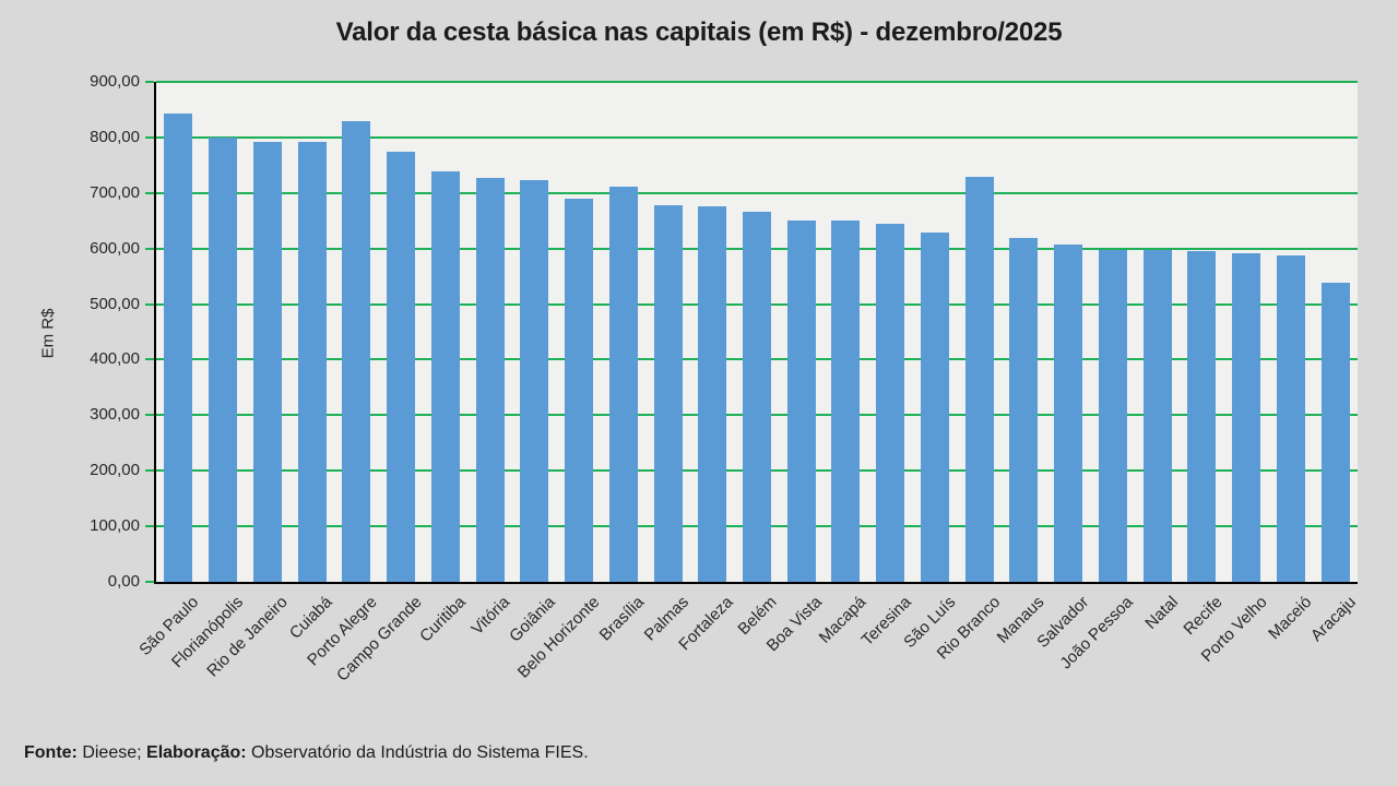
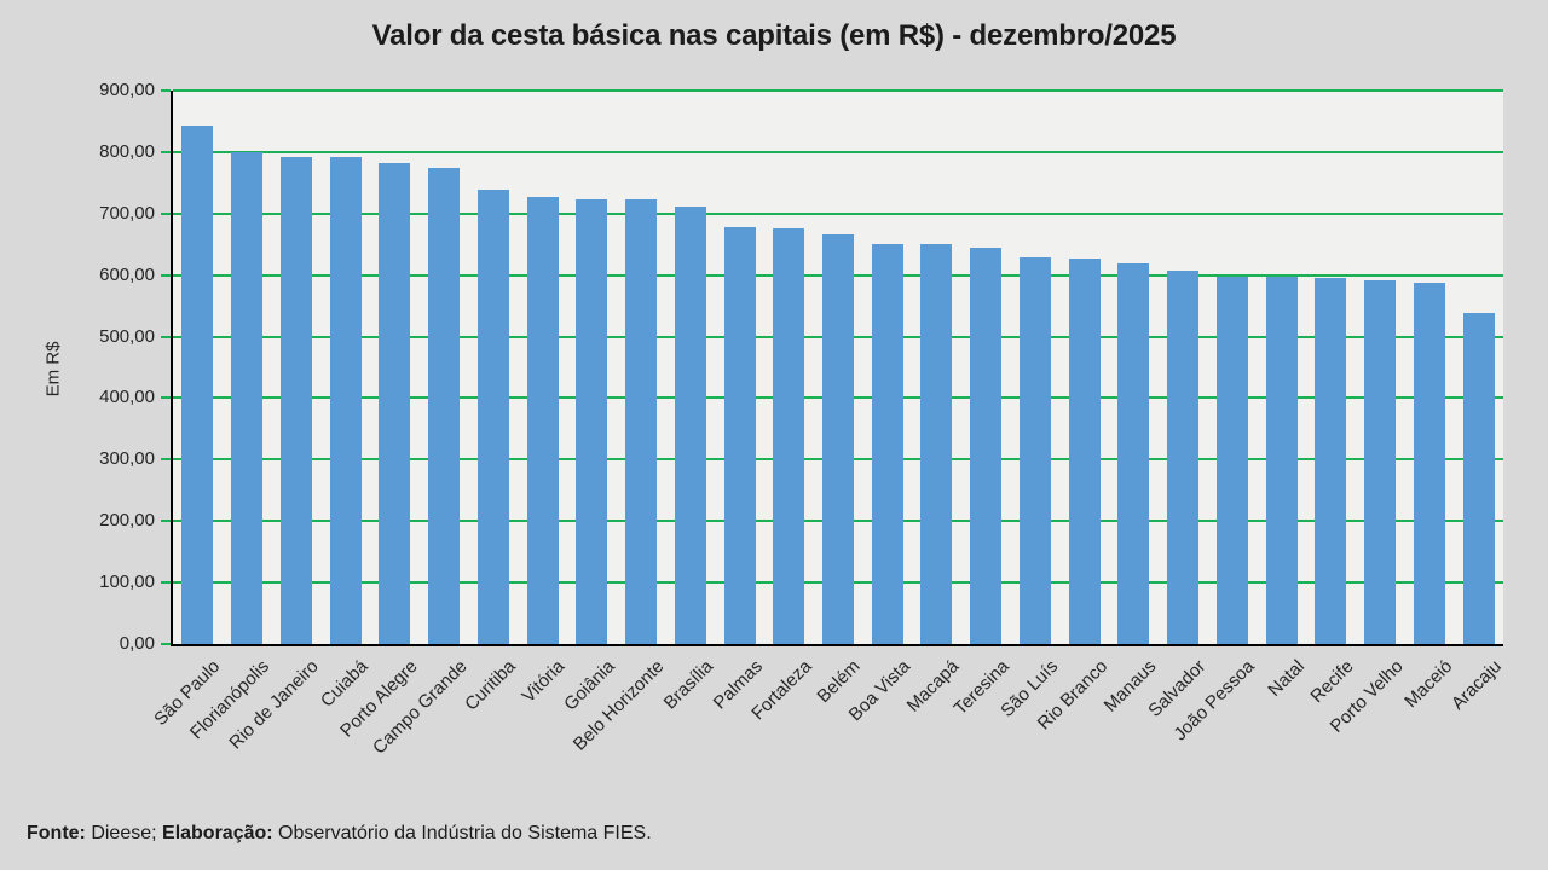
Porto Alegre: 830 -> 780
Belo Horizonte: 690 -> 720
Rio Branco: 730 -> 630
